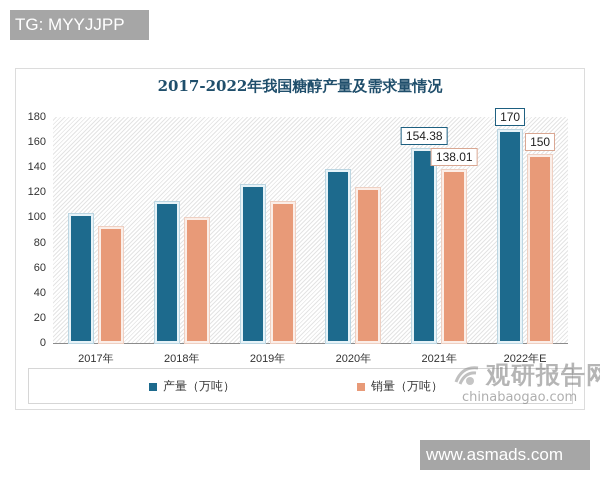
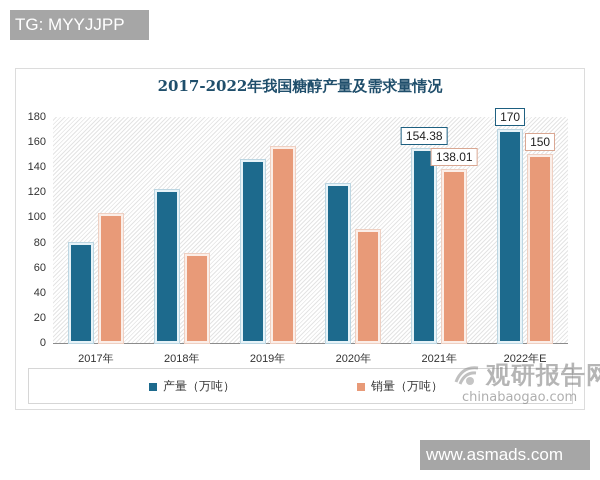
产量（万吨）/2017年: 103 -> 80
销量（万吨）/2017年: 92 -> 103
产量（万吨）/2018年: 112 -> 122
销量（万吨）/2018年: 100 -> 71
产量（万吨）/2019年: 126 -> 146
销量（万吨）/2019年: 112 -> 156
产量（万吨）/2020年: 138 -> 127
销量（万吨）/2020年: 124 -> 90
